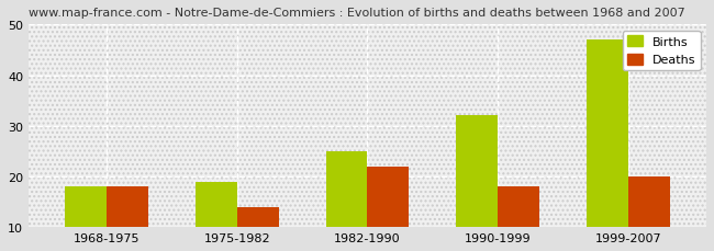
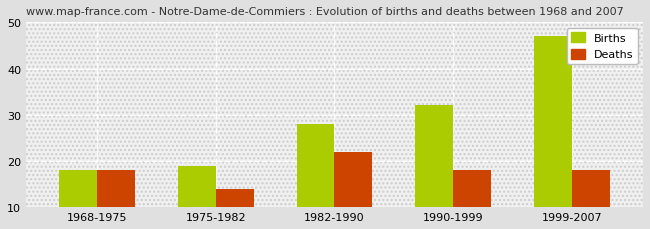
Births/1982-1990: 25 -> 28
Deaths/1999-2007: 20 -> 18
